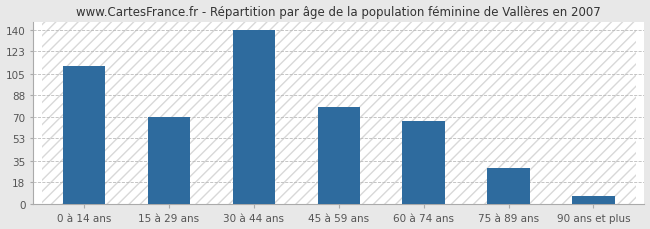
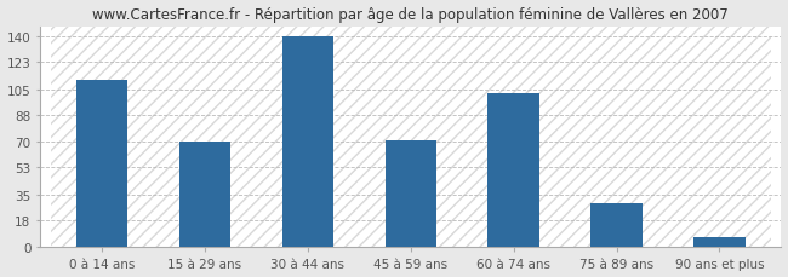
45 à 59 ans: 78 -> 71
60 à 74 ans: 67 -> 102
